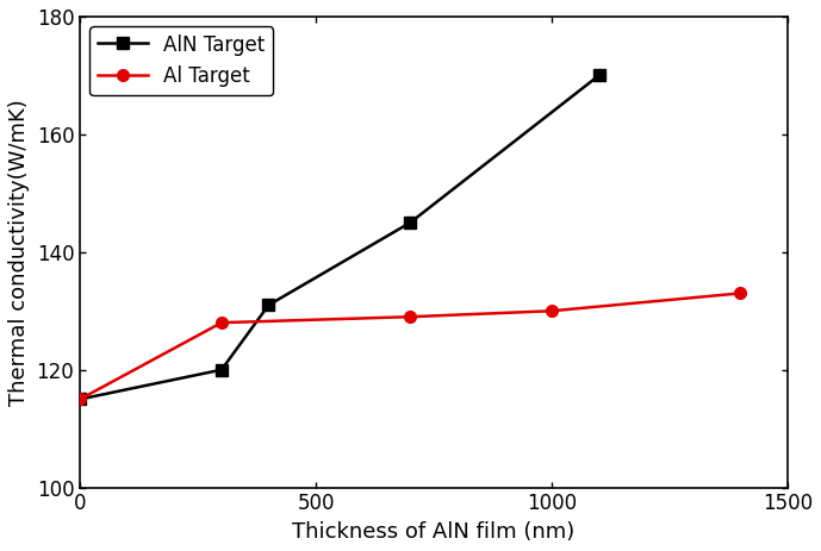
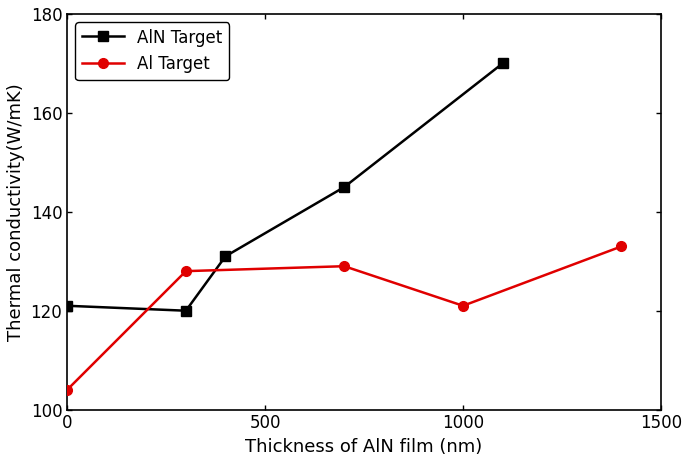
AlN Target/0: 115 -> 121
Al Target/0: 115 -> 104
Al Target/1000: 130 -> 121
